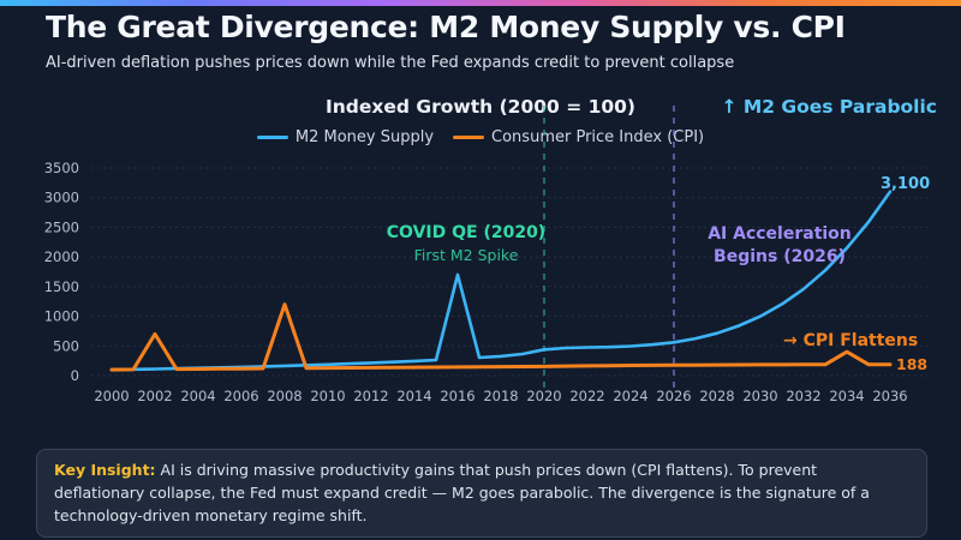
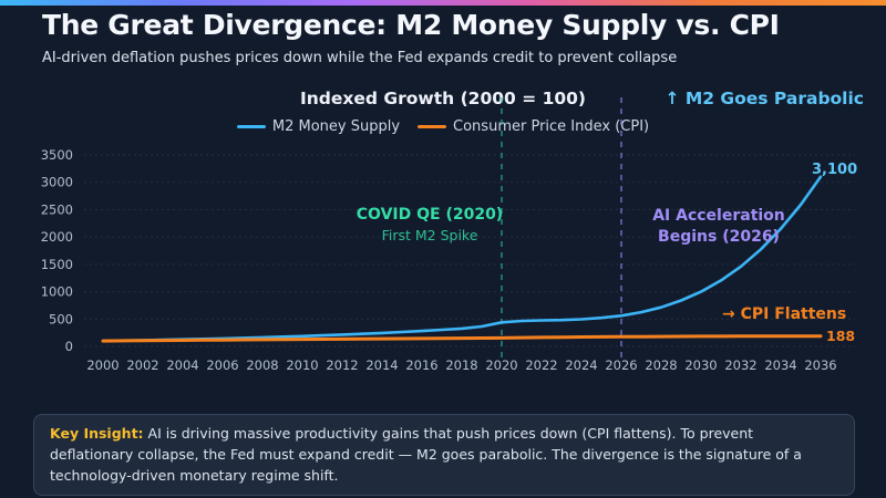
Consumer Price Index (CPI)/2002: 700 -> 100
Consumer Price Index (CPI)/2008: 1200 -> 100
M2 Money Supply/2016: 1700 -> 300
Consumer Price Index (CPI)/2034: 400 -> 200
